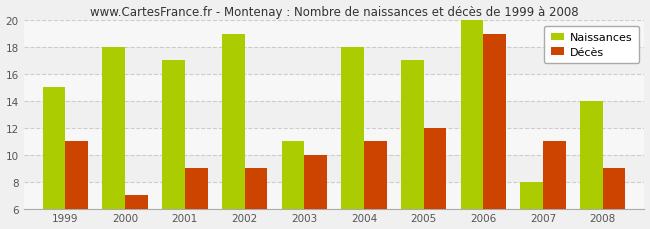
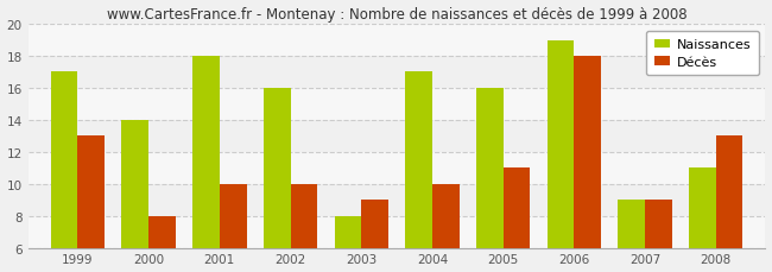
Naissances/1999: 15 -> 17
Décès/1999: 11 -> 13
Naissances/2000: 18 -> 14
Décès/2000: 7 -> 8
Naissances/2001: 17 -> 18
Décès/2001: 9 -> 10
Naissances/2002: 19 -> 16
Décès/2002: 9 -> 10
Naissances/2003: 11 -> 8
Décès/2003: 10 -> 9
Naissances/2004: 18 -> 17
Décès/2004: 11 -> 10
Naissances/2005: 17 -> 16
Décès/2005: 12 -> 11
Naissances/2006: 20 -> 19
Décès/2006: 19 -> 18
Naissances/2007: 8 -> 9
Décès/2007: 11 -> 9
Naissances/2008: 14 -> 11
Décès/2008: 9 -> 13
